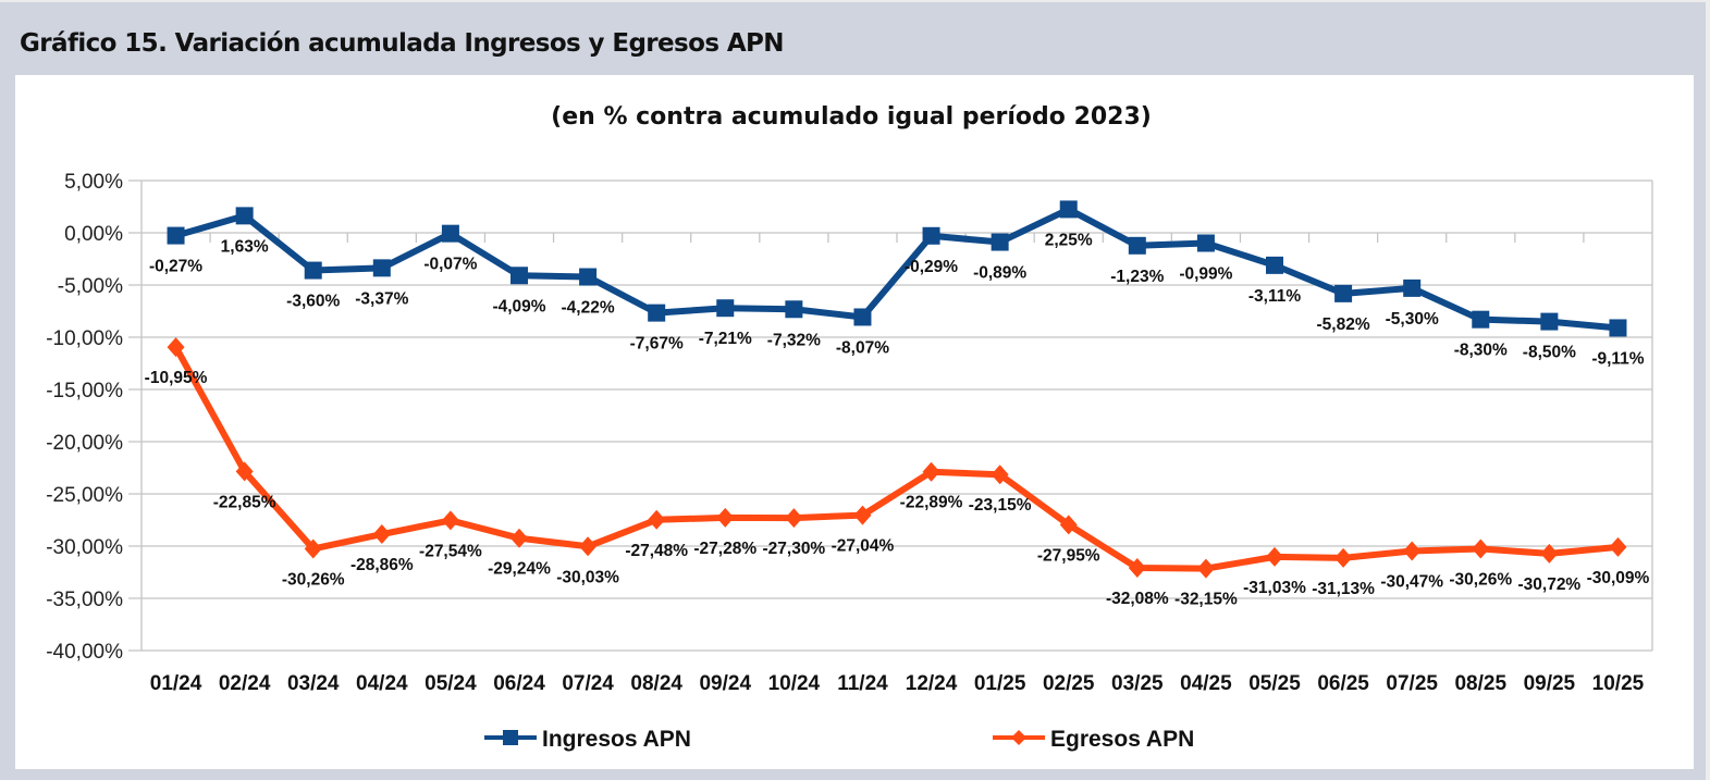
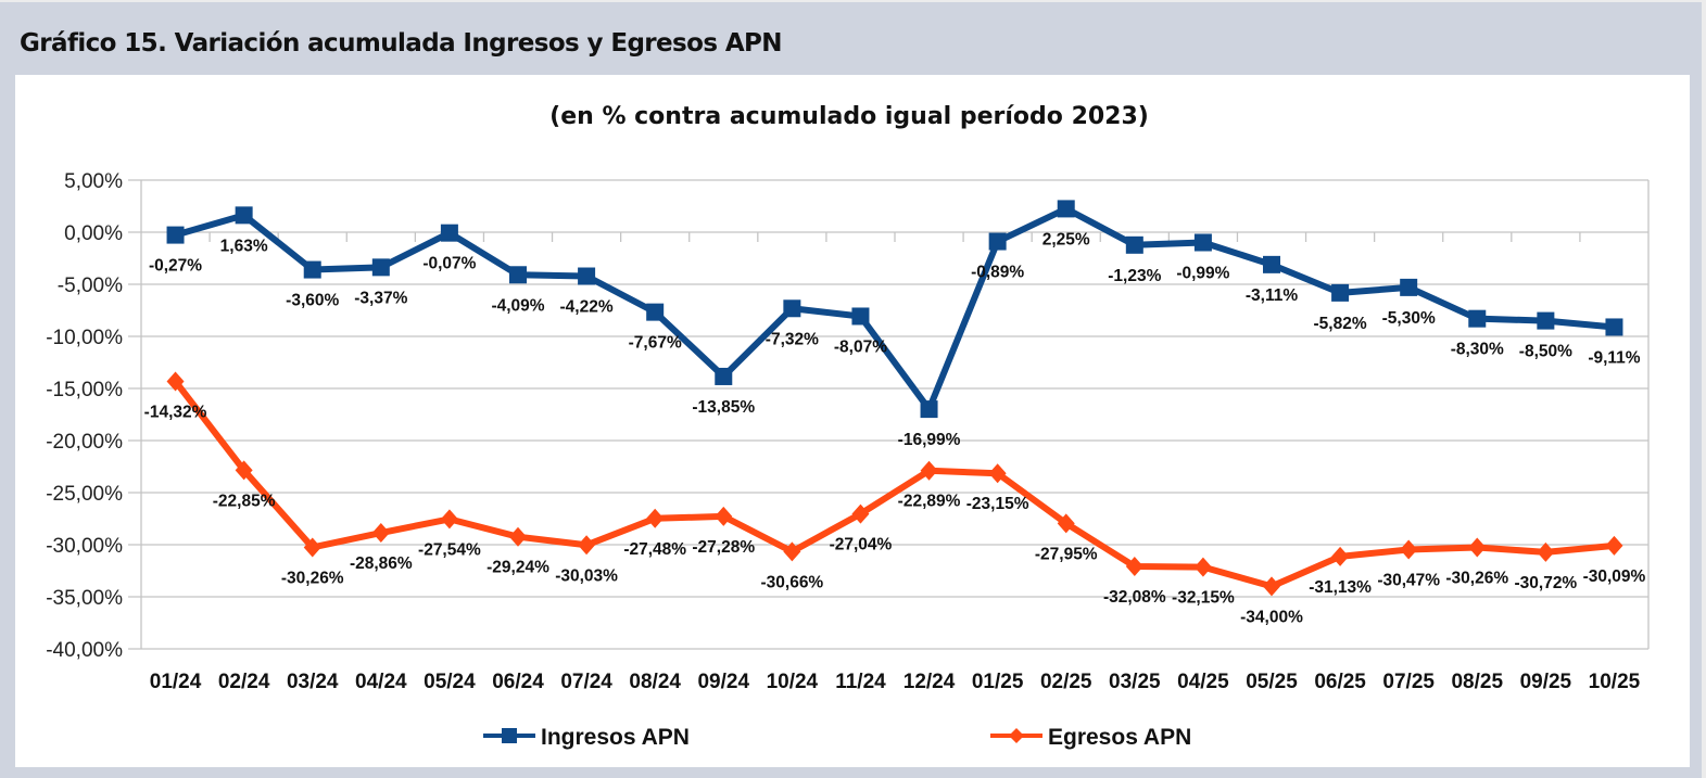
Egresos APN/01/24: -10,95% -> -14,32%
Ingresos APN/09/24: -7,21% -> -13,85%
Egresos APN/10/24: -27,30% -> -30,66%
Ingresos APN/12/24: -0,29% -> -16,99%
Egresos APN/05/25: -31,03% -> -34,00%
